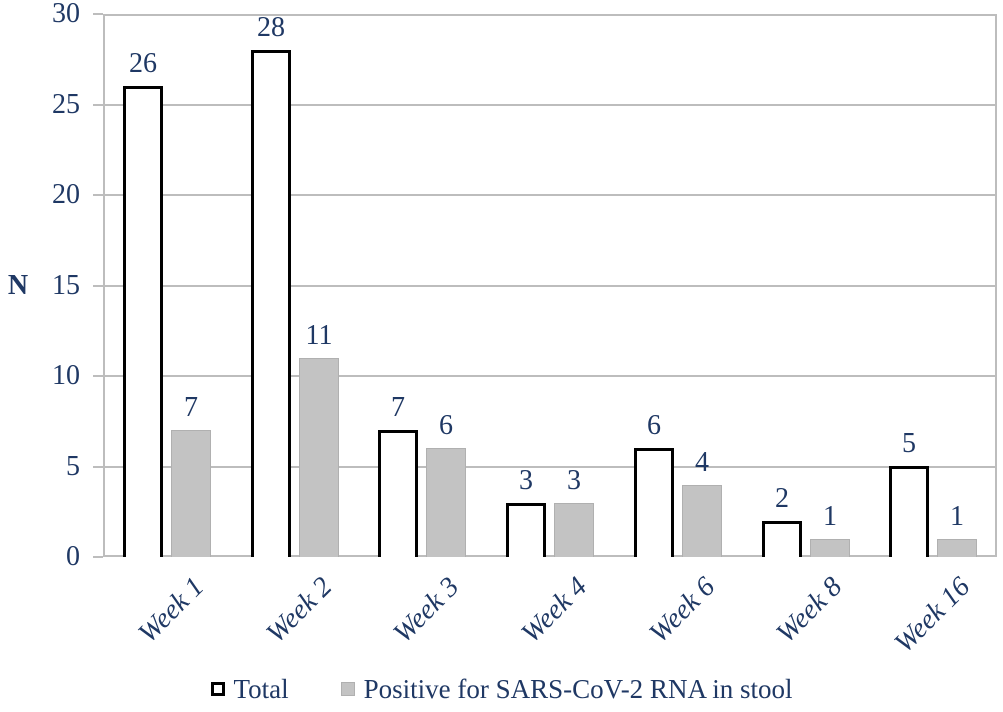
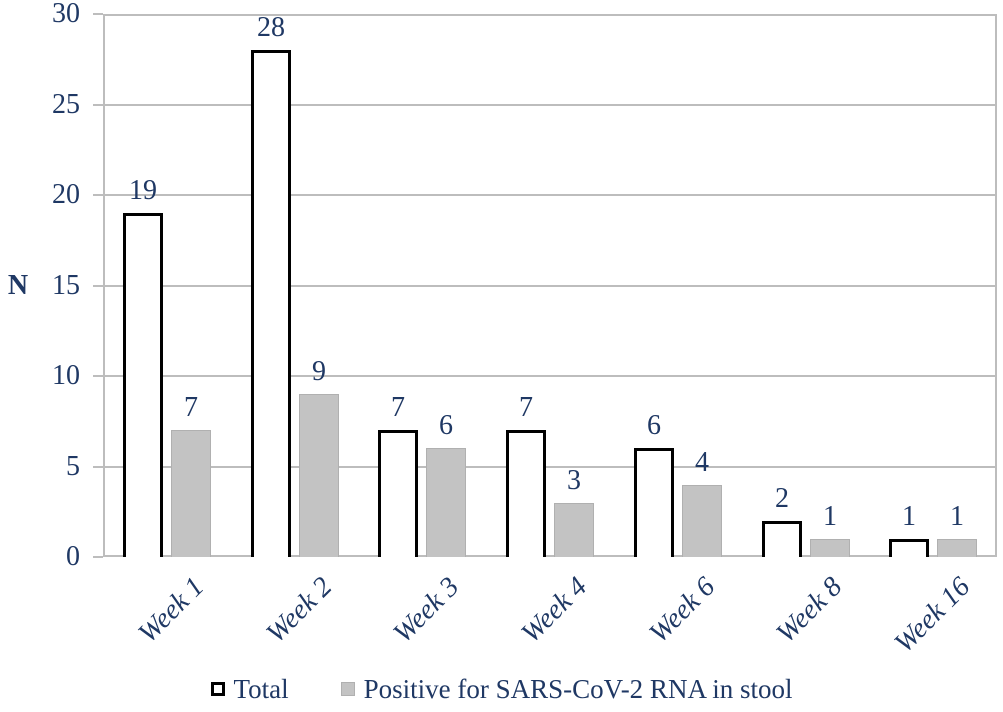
Total/Week 1: 26 -> 19
Positive for SARS-CoV-2 RNA in stool/Week 2: 11 -> 9
Total/Week 4: 3 -> 7
Total/Week 16: 5 -> 1
